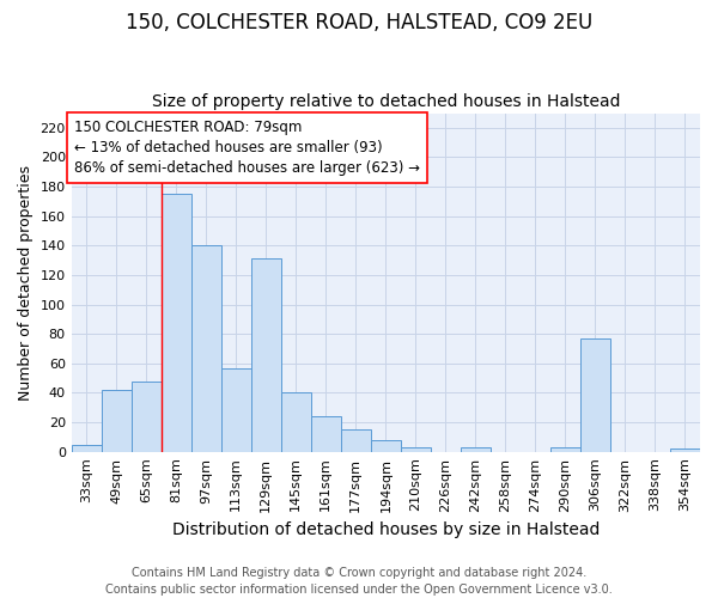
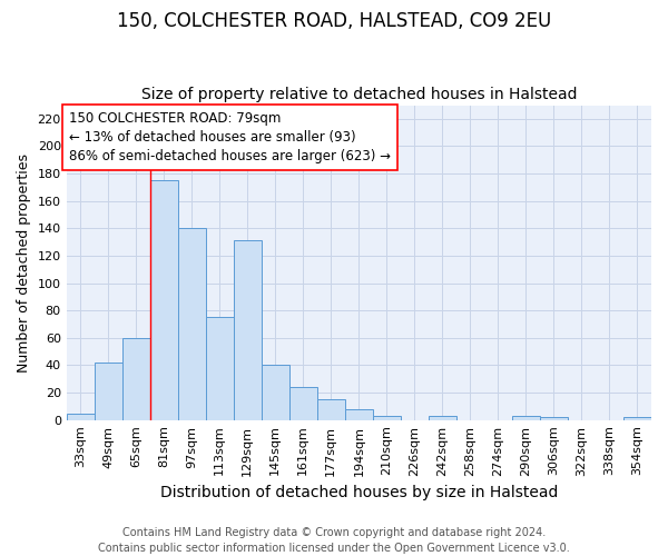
65sqm: 48 -> 60
113sqm: 57 -> 75
306sqm: 77 -> 2
